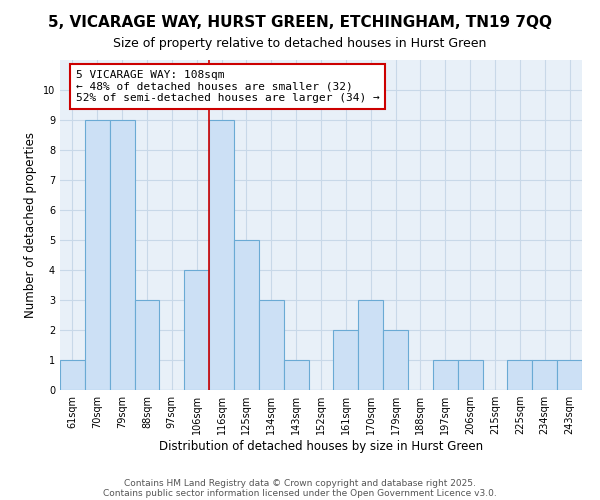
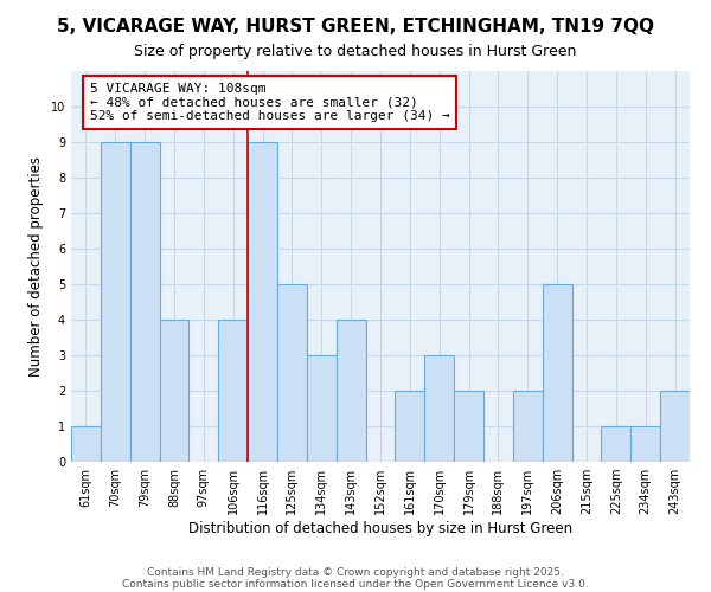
88sqm: 3 -> 4
143sqm: 1 -> 4
197sqm: 1 -> 2
206sqm: 1 -> 5
243sqm: 1 -> 2
